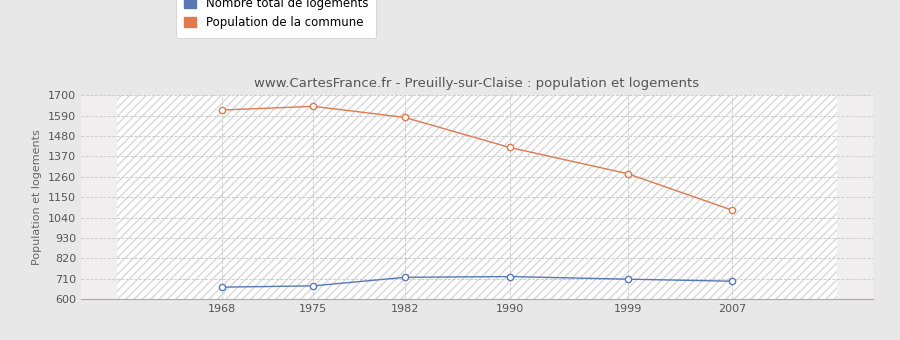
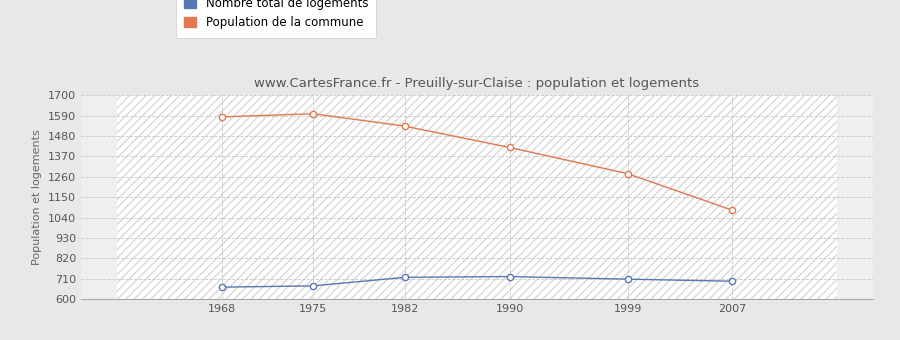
Population de la commune/1968: 1620 -> 1580
Population de la commune/1975: 1640 -> 1600
Population de la commune/1982: 1580 -> 1530
